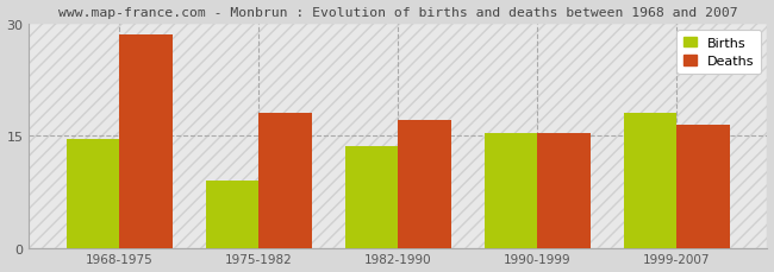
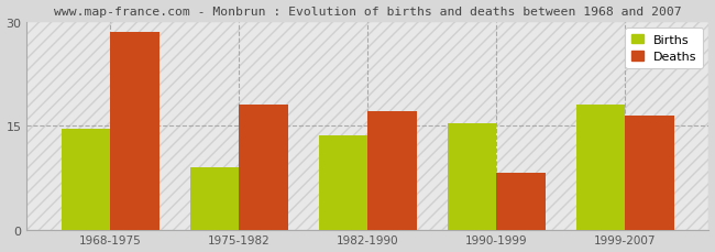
Deaths/1990-1999: 15.3 -> 8.2
